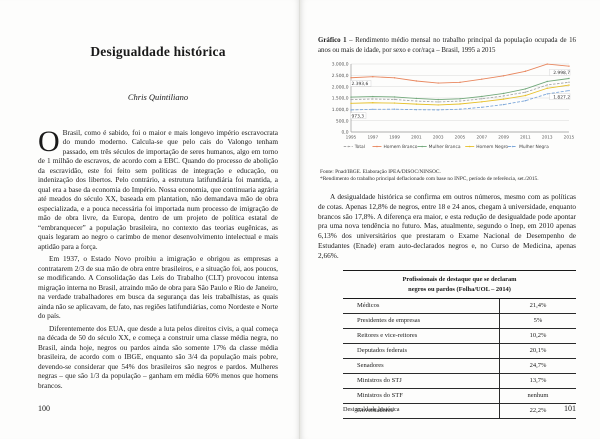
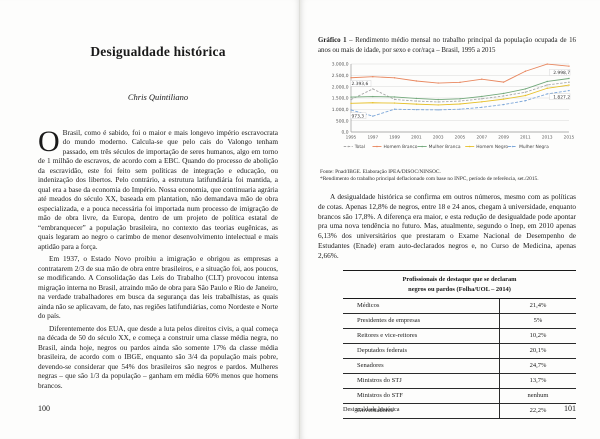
Total/1997: 1500 -> 1900
Mulher Negra/1997: 1000 -> 700
Homem Branco/2009: 2500 -> 2200
